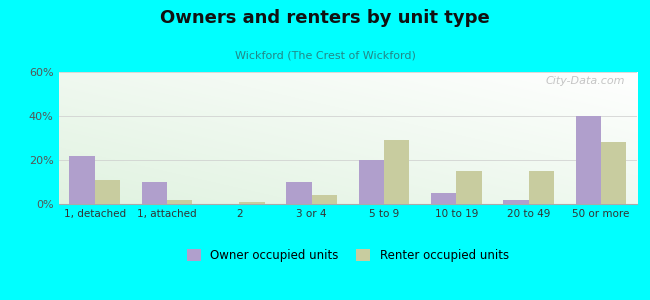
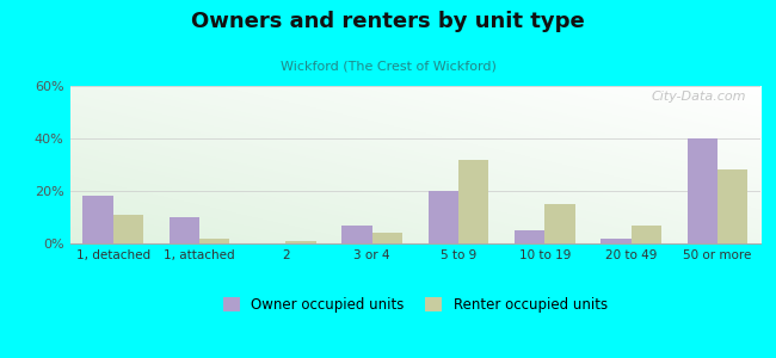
Owner occupied units/1, detached: 22% -> 18%
Owner occupied units/3 or 4: 10% -> 7%
Renter occupied units/5 to 9: 29% -> 32%
Renter occupied units/20 to 49: 15% -> 7%
